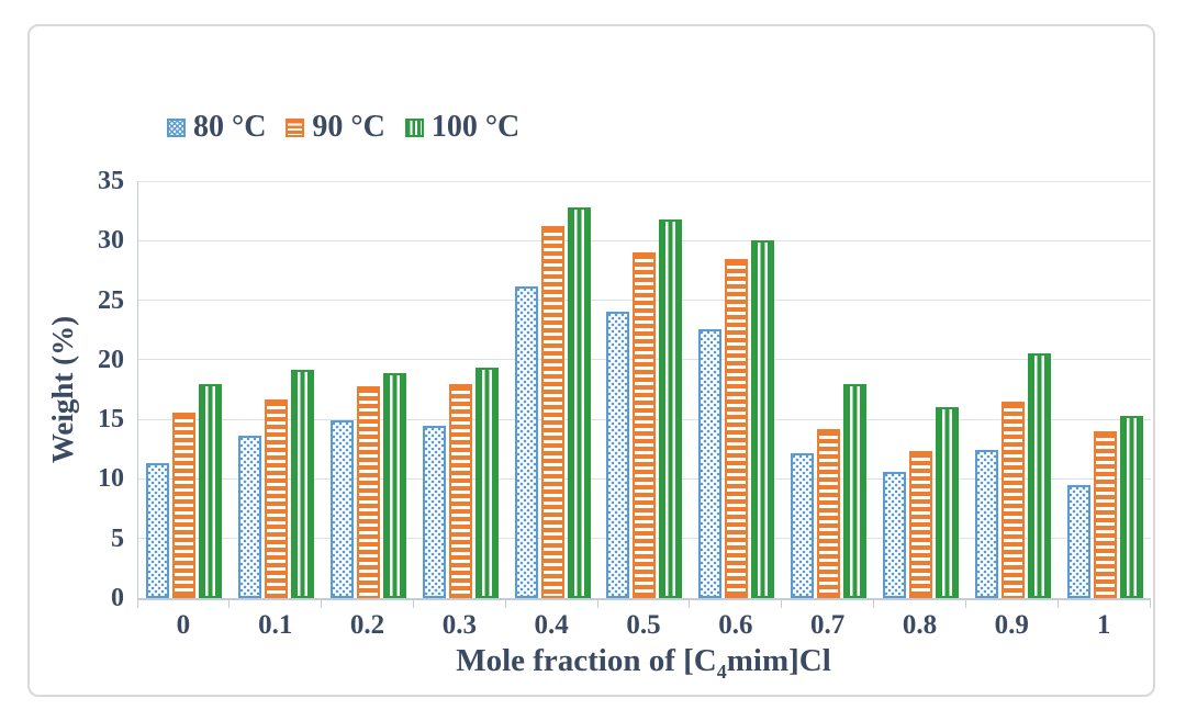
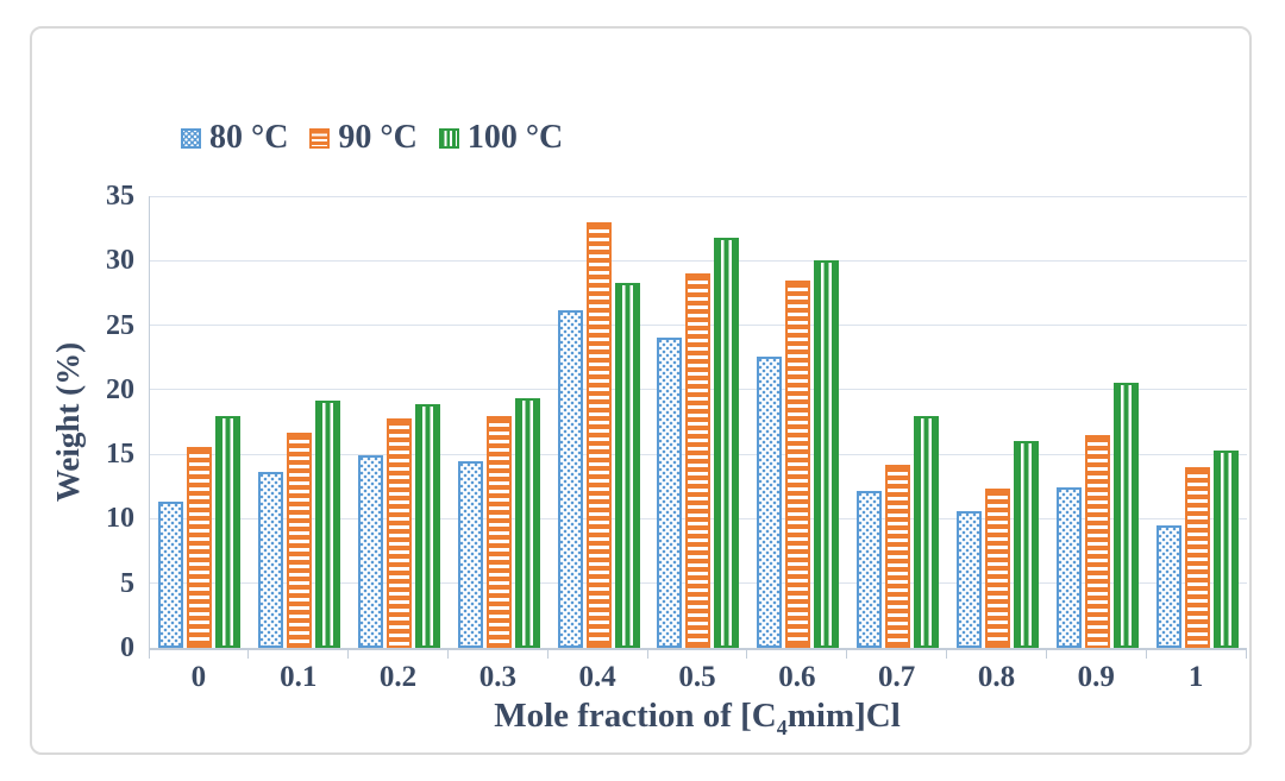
90 °C/0.4: 31.2 -> 33.0
100 °C/0.4: 32.8 -> 28.3
